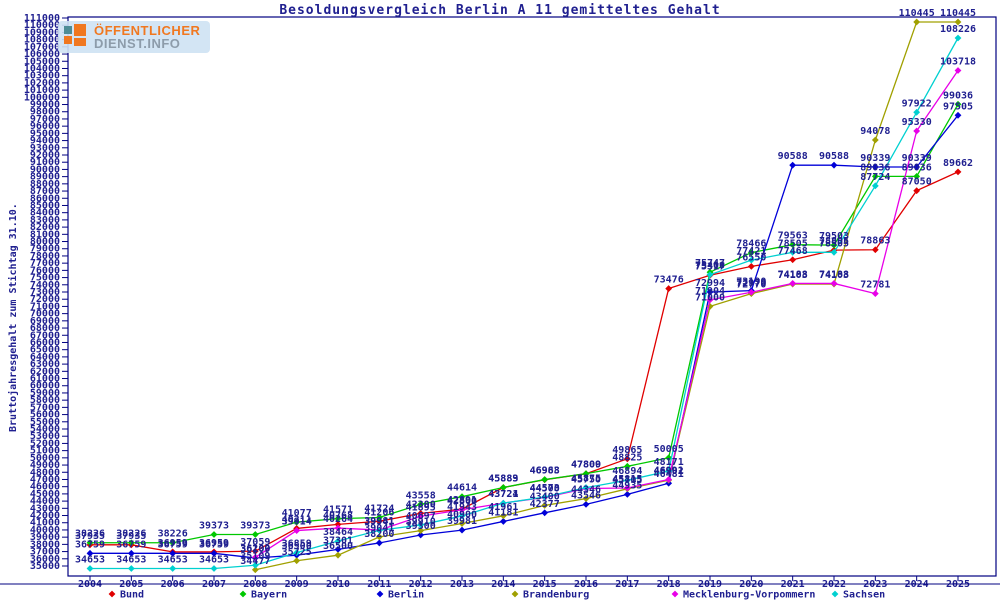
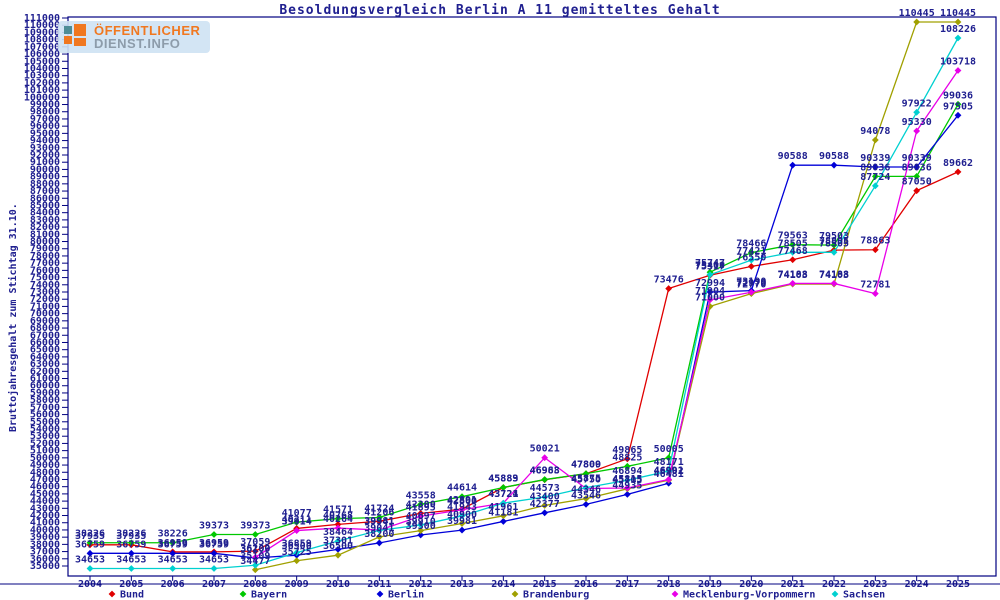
Mecklenburg-Vorpommern/2015: 44500 -> 50021
